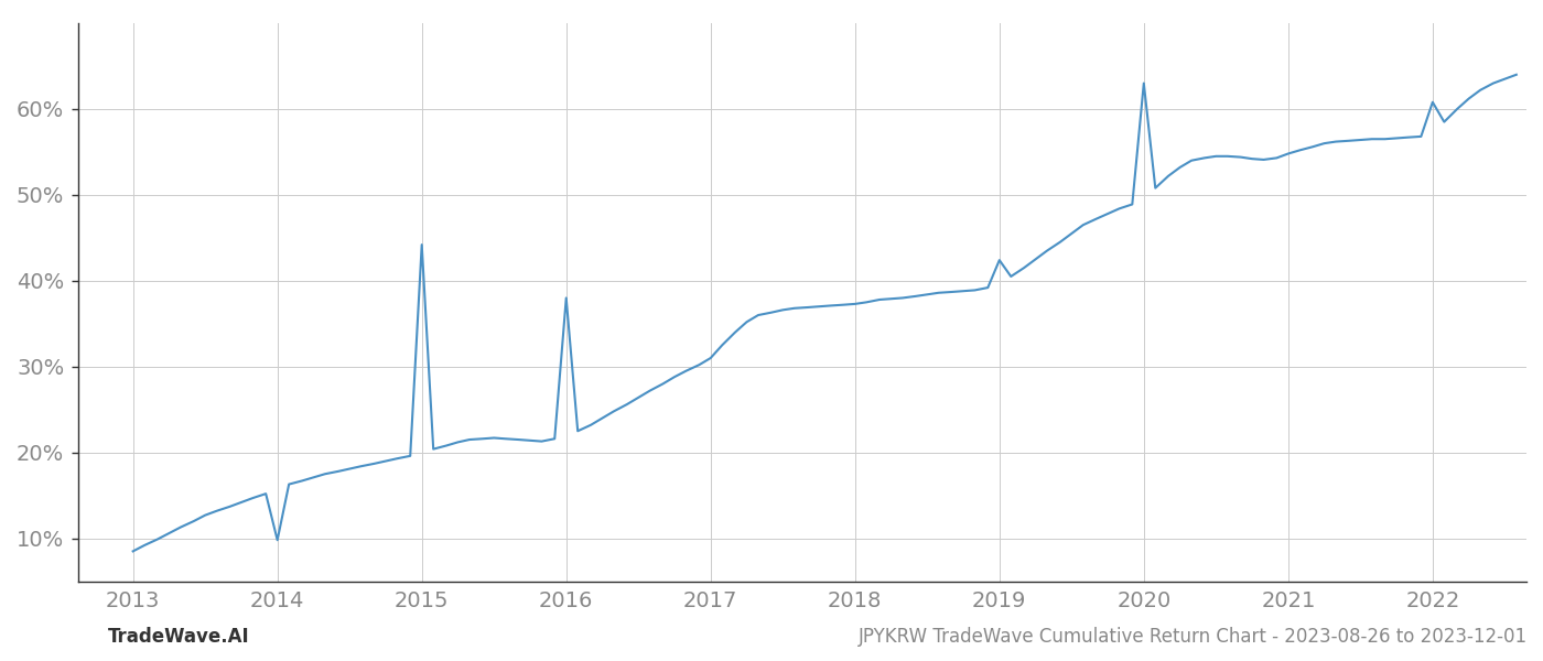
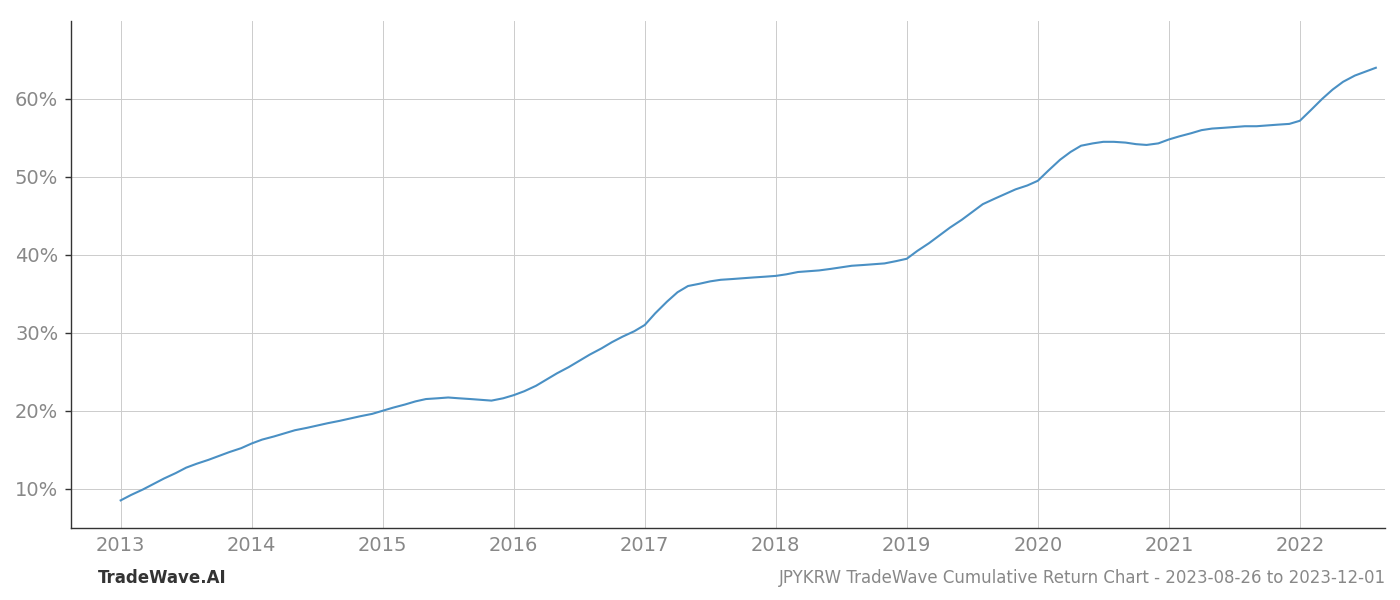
2014: 9.8% -> 15.8%
2015: 44.2% -> 20.0%
2016: 38.0% -> 22.0%
2019: 42.4% -> 39.5%
2020: 63.0% -> 49.5%
2022: 60.8% -> 57.2%
